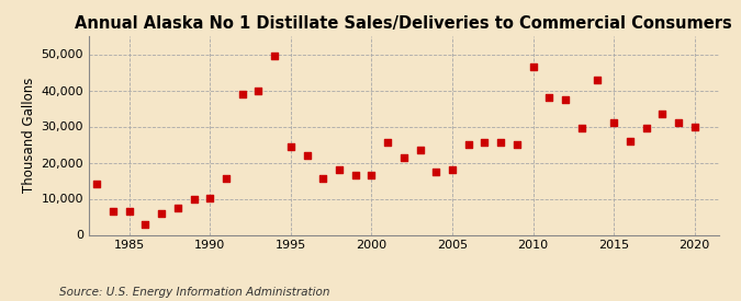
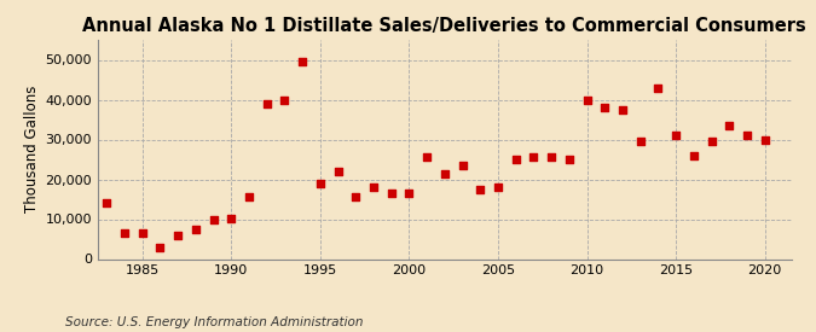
1995: 24,500 -> 19,000
2010: 46,500 -> 40,000
